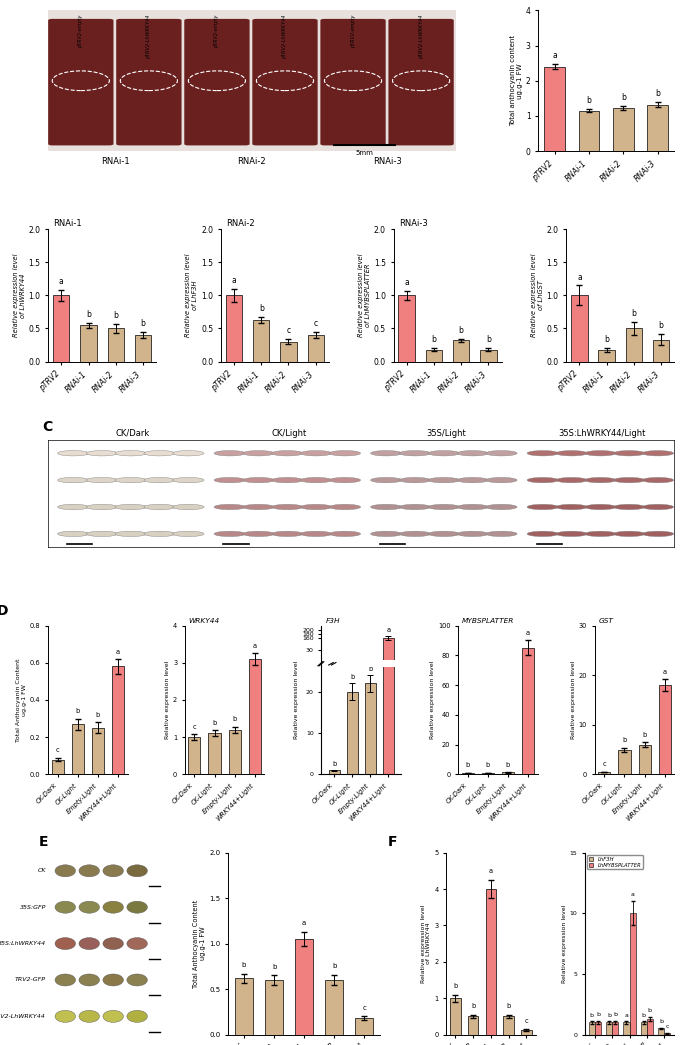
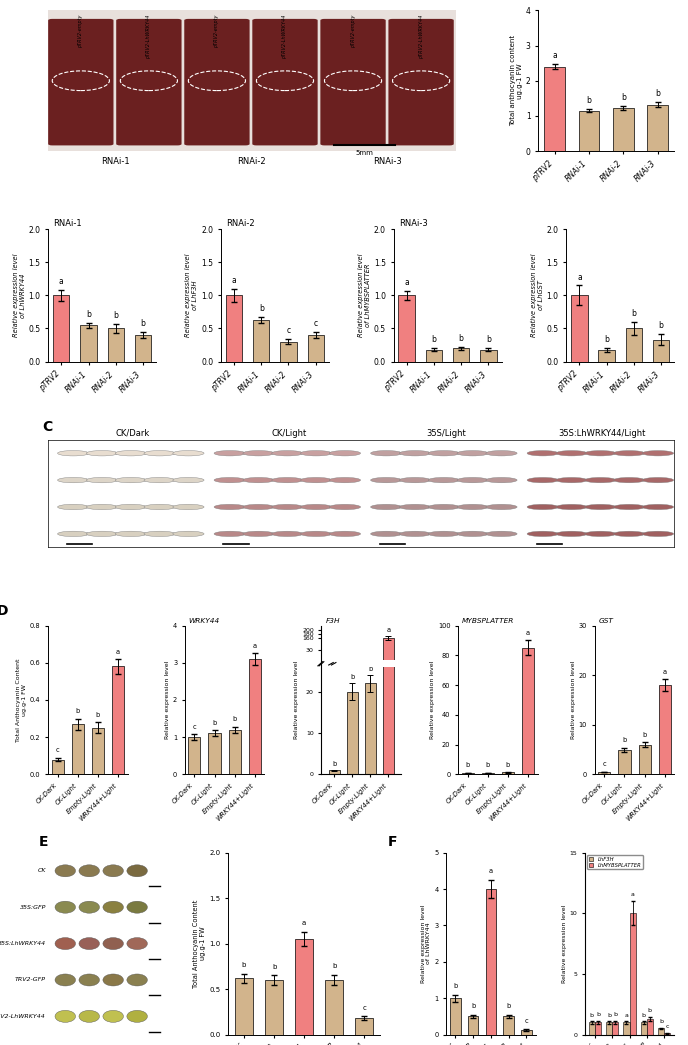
RNAi-3/RNAi-2: 0.32 -> 0.20
